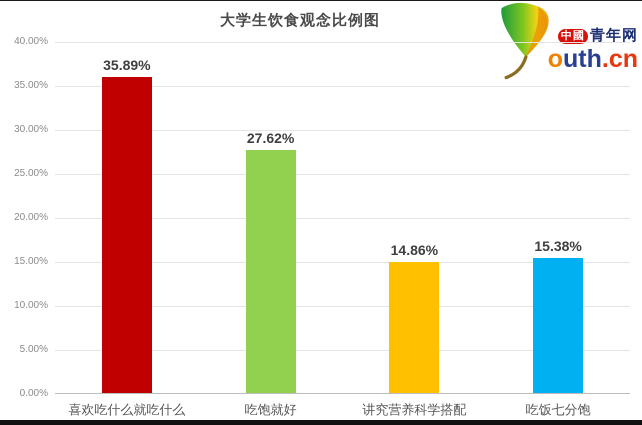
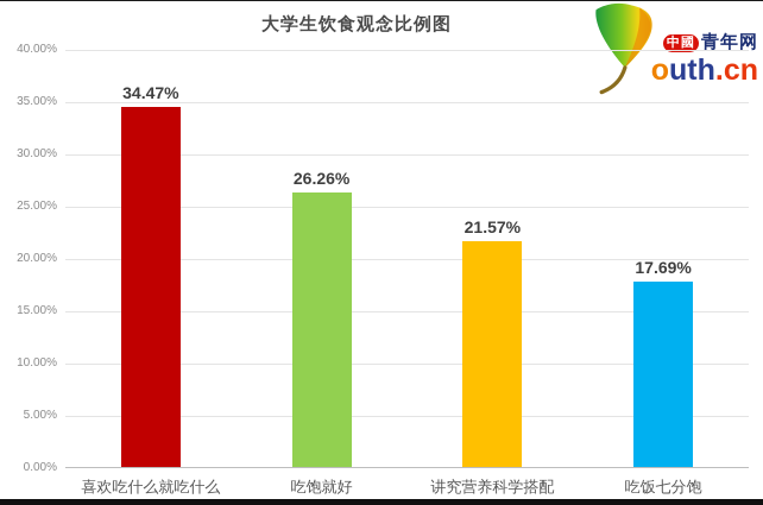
喜欢吃什么就吃什么: 35.89% -> 34.47%
吃饱就好: 27.62% -> 26.26%
讲究营养科学搭配: 14.86% -> 21.57%
吃饭七分饱: 15.38% -> 17.69%
